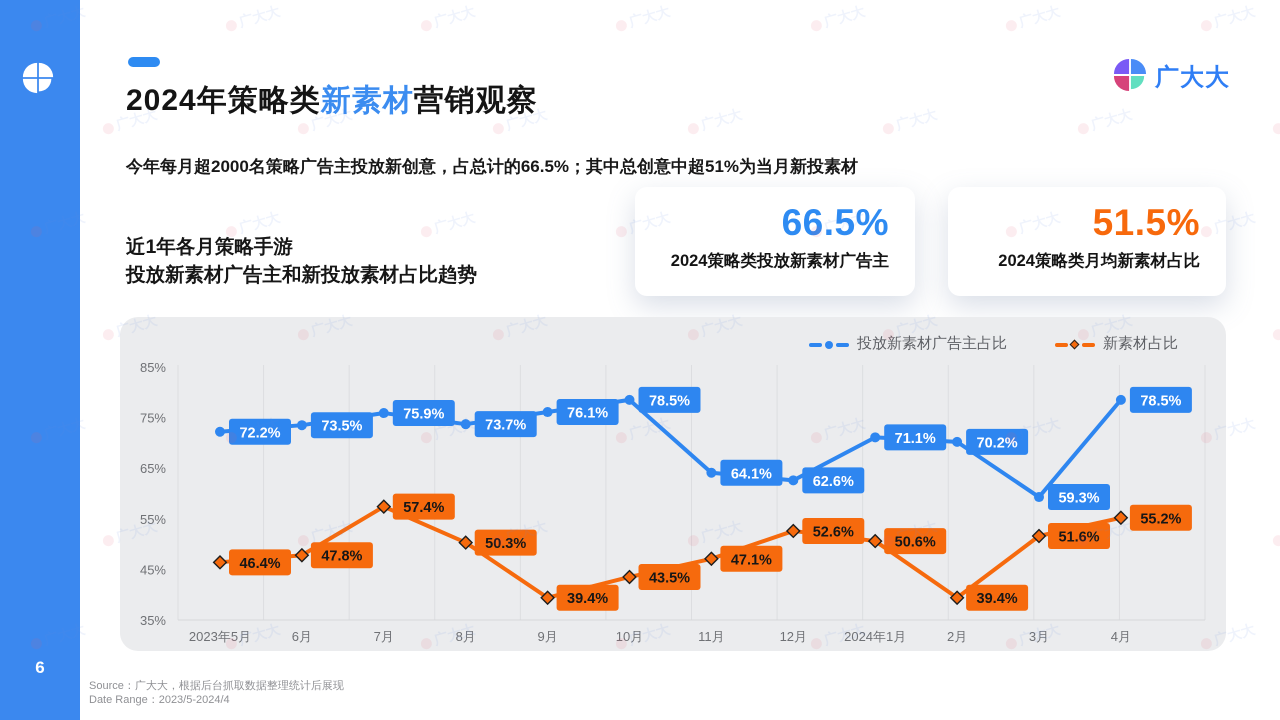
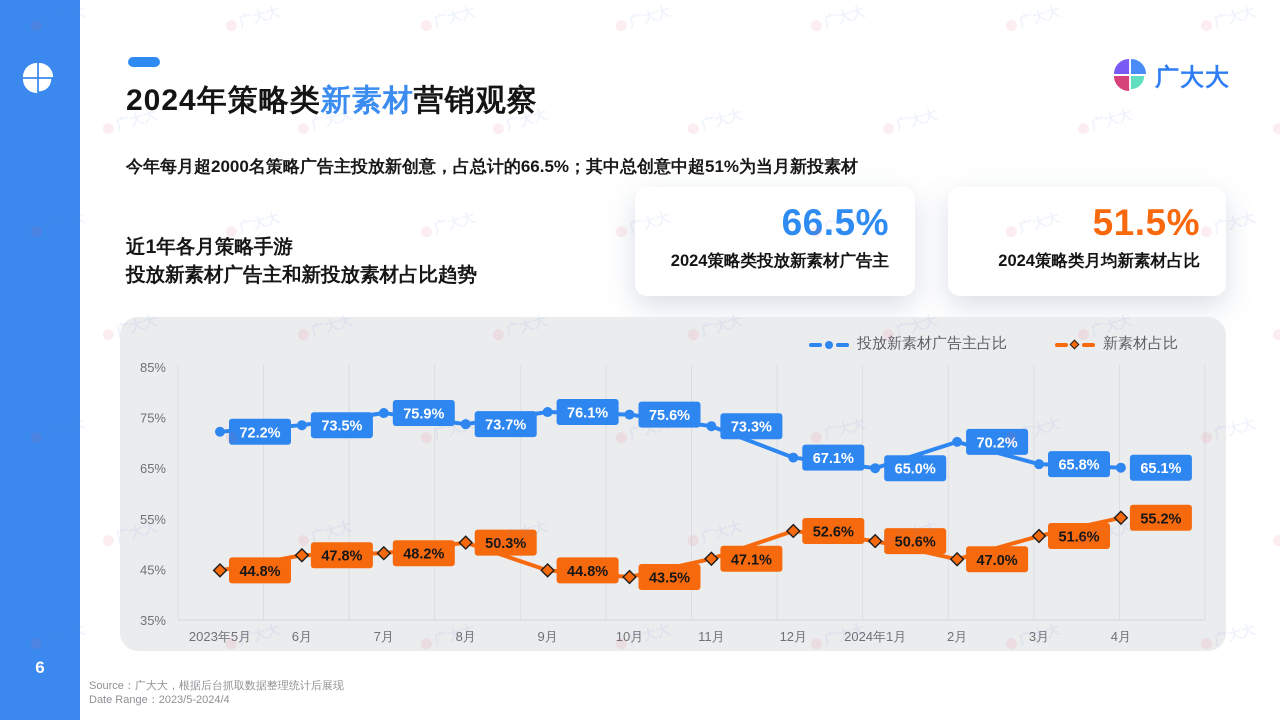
新素材占比/2023年5月: 46.4% -> 44.8%
新素材占比/7月: 57.4% -> 48.2%
新素材占比/9月: 39.4% -> 44.8%
投放新素材广告主占比/10月: 78.5% -> 75.6%
投放新素材广告主占比/11月: 64.1% -> 73.3%
投放新素材广告主占比/12月: 62.6% -> 67.1%
投放新素材广告主占比/2024年1月: 71.1% -> 65.0%
新素材占比/2月: 39.4% -> 47.0%
投放新素材广告主占比/3月: 59.3% -> 65.8%
投放新素材广告主占比/4月: 78.5% -> 65.1%
